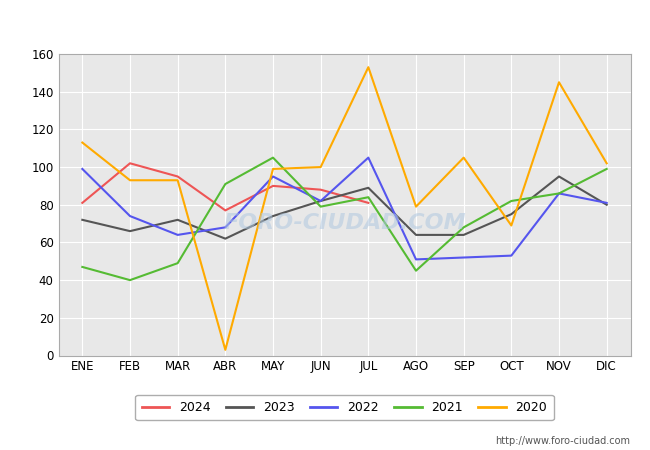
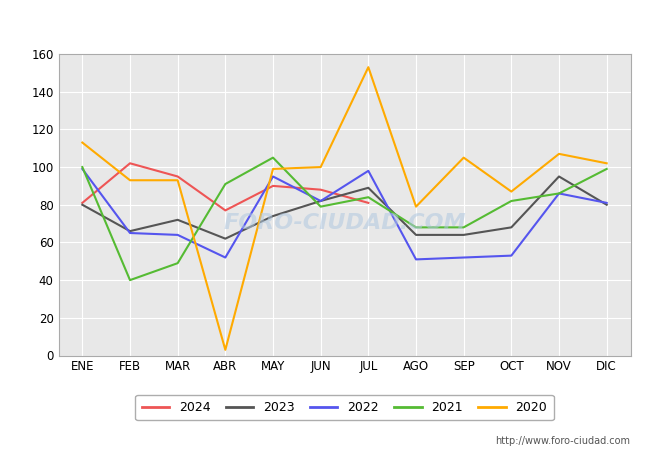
2023/ENE: 72 -> 80
2021/ENE: 47 -> 100
2022/FEB: 74 -> 65
2022/ABR: 68 -> 52
2022/JUL: 105 -> 98
2021/AGO: 45 -> 68
2023/OCT: 75 -> 68
2020/OCT: 69 -> 87
2020/NOV: 145 -> 107
